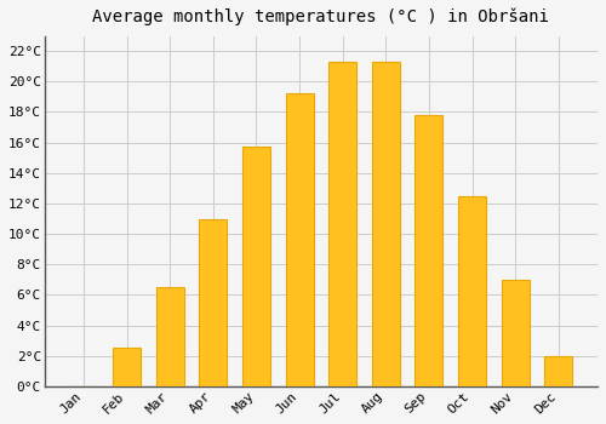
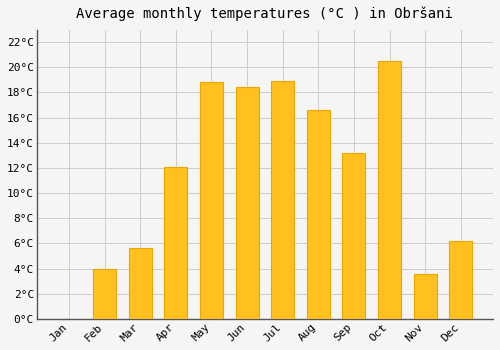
Feb: 2.5°C -> 4.0°C
Mar: 6.5°C -> 5.6°C
Apr: 11.0°C -> 12.1°C
May: 15.7°C -> 18.8°C
Jun: 19.2°C -> 18.4°C
Jul: 21.3°C -> 18.9°C
Aug: 21.3°C -> 16.6°C
Sep: 17.8°C -> 13.2°C
Oct: 12.5°C -> 20.5°C
Nov: 7.0°C -> 3.6°C
Dec: 2.0°C -> 6.2°C
